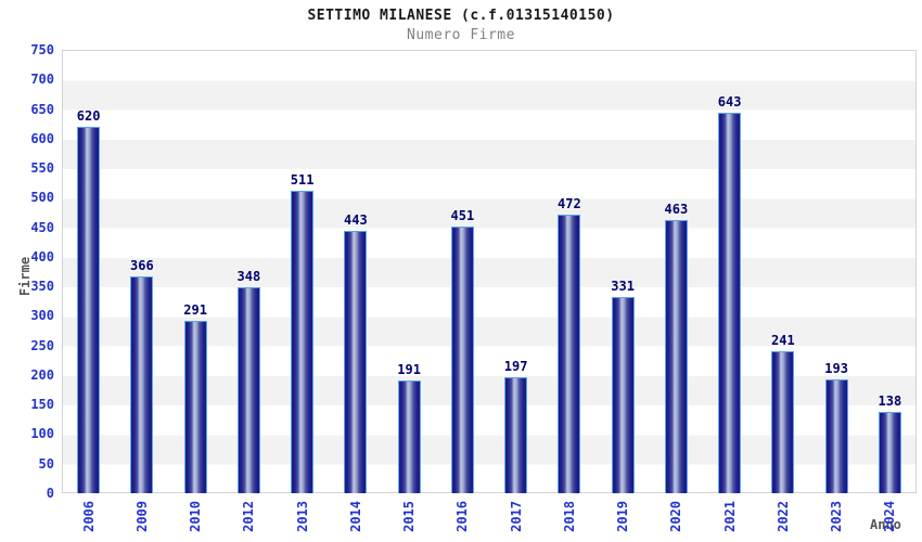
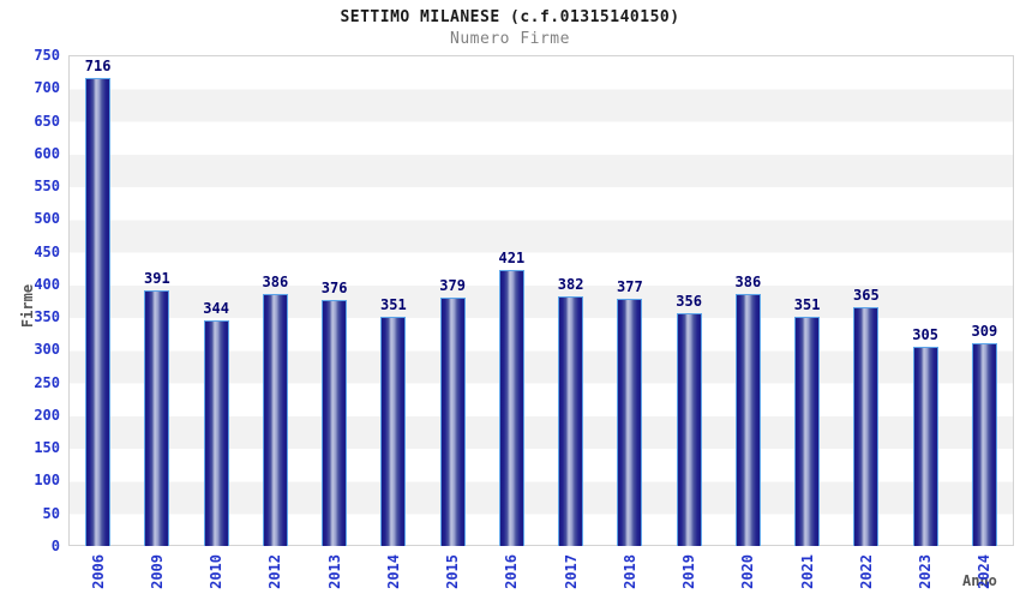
2006: 620 -> 716
2009: 366 -> 391
2010: 291 -> 344
2012: 348 -> 386
2013: 511 -> 376
2014: 443 -> 351
2015: 191 -> 379
2016: 451 -> 421
2017: 197 -> 382
2018: 472 -> 377
2019: 331 -> 356
2020: 463 -> 386
2021: 643 -> 351
2022: 241 -> 365
2023: 193 -> 305
2024: 138 -> 309
